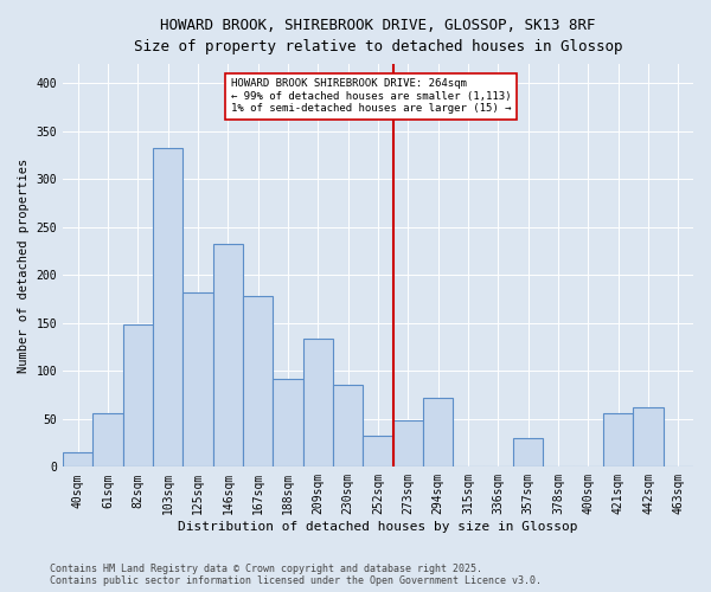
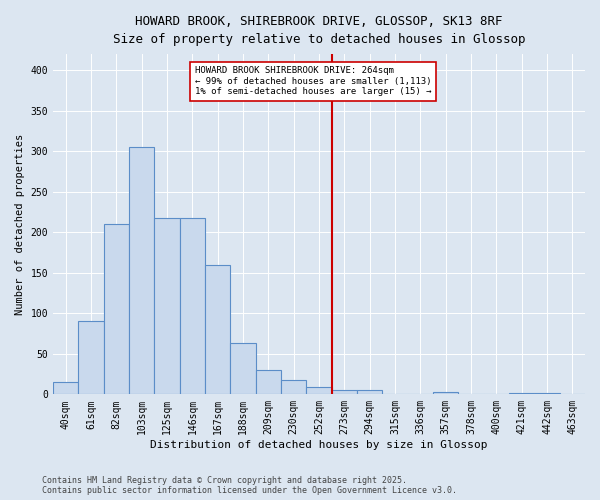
61sqm: 56 -> 90
82sqm: 148 -> 210
103sqm: 332 -> 305
125sqm: 182 -> 218
146sqm: 232 -> 218
167sqm: 178 -> 160
188sqm: 92 -> 63
209sqm: 134 -> 30
230sqm: 86 -> 18
252sqm: 32 -> 9
273sqm: 48 -> 5
294sqm: 72 -> 5
357sqm: 30 -> 3
421sqm: 56 -> 2
442sqm: 62 -> 2
